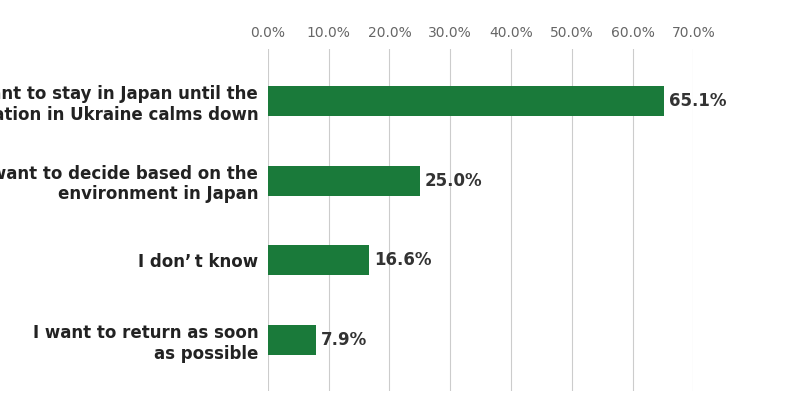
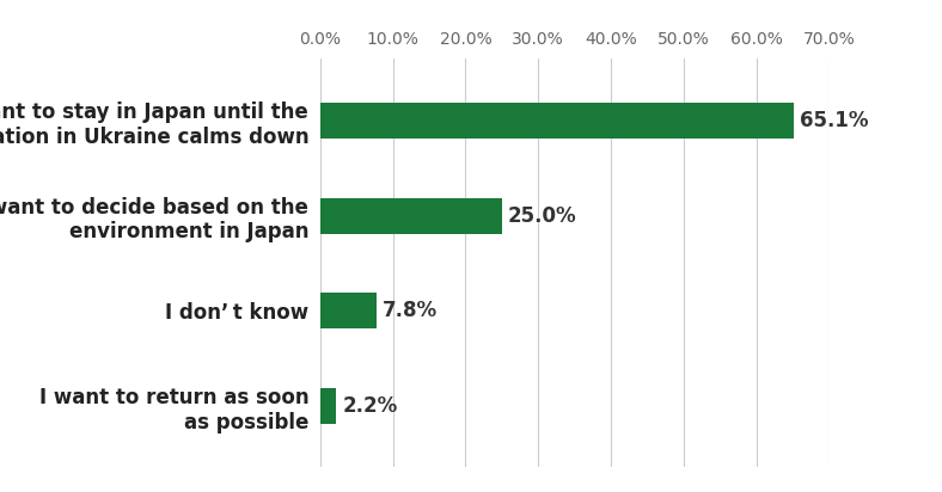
I don’ t know: 16.6% -> 7.8%
I want to return as soon as possible: 7.9% -> 2.2%
